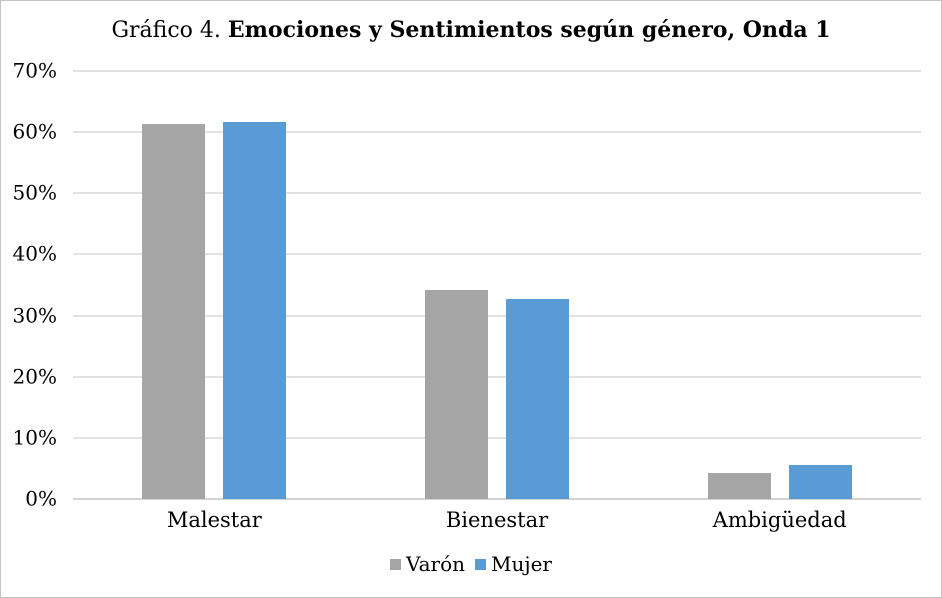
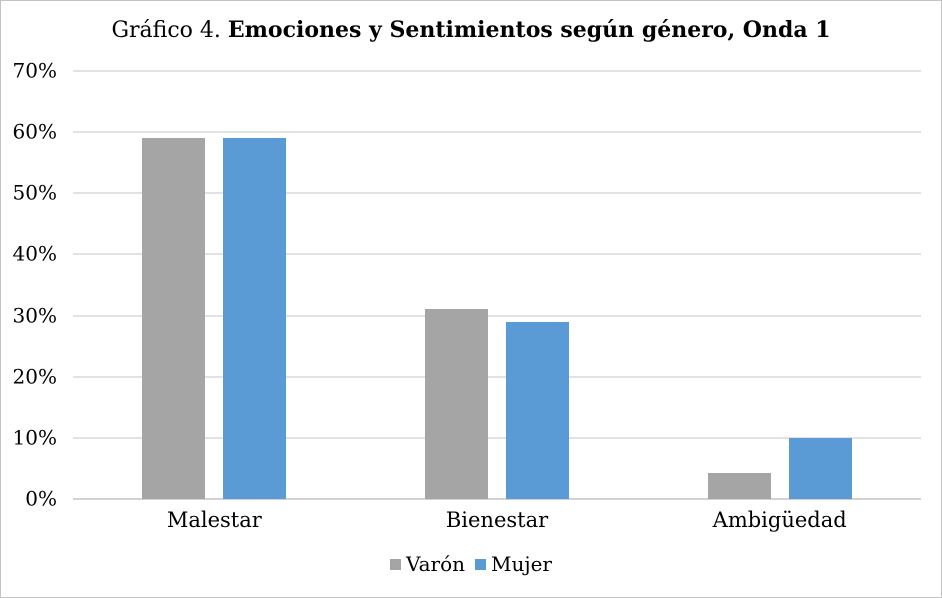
Varón/Malestar: 61% -> 59%
Mujer/Malestar: 62% -> 59%
Varón/Bienestar: 34% -> 31%
Mujer/Bienestar: 33% -> 29%
Mujer/Ambigüedad: 6% -> 10%
